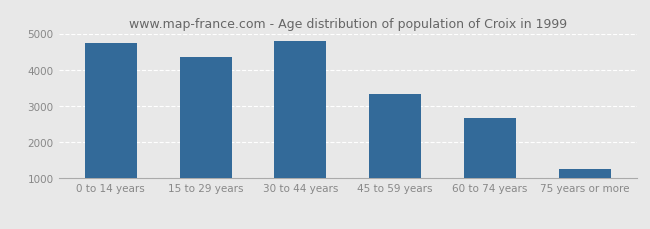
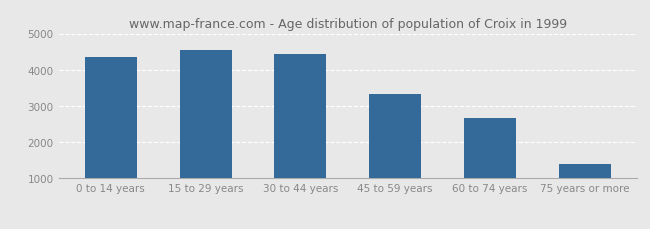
0 to 14 years: 4750 -> 4350
15 to 29 years: 4350 -> 4540
30 to 44 years: 4800 -> 4440
75 years or more: 1250 -> 1390
